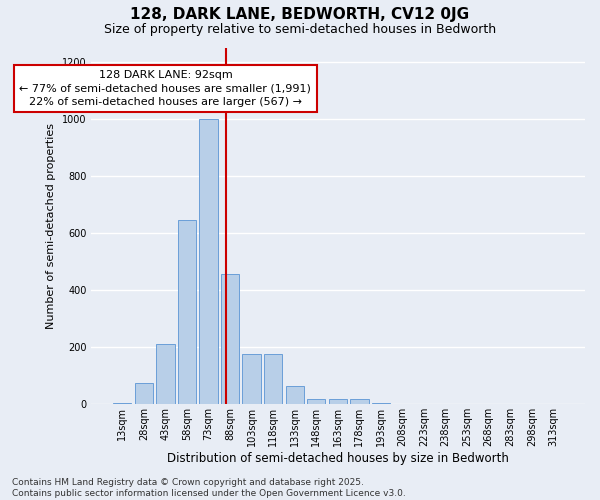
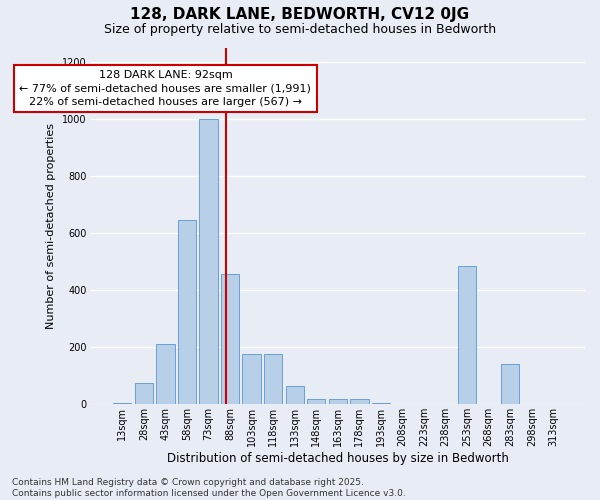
253sqm: 1 -> 485
283sqm: 1 -> 140
